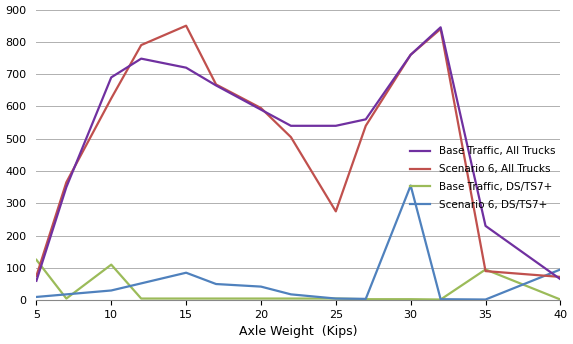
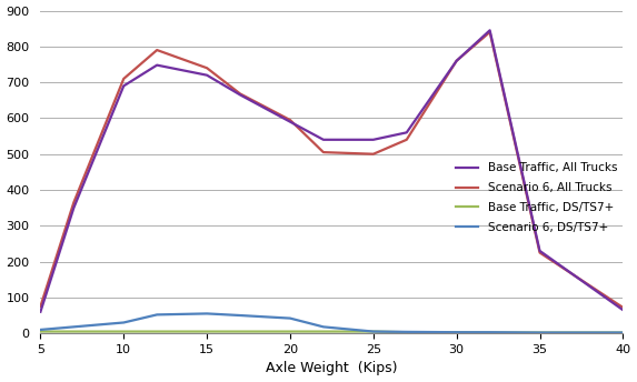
Base Traffic, DS/TS7+/5: 125 -> 5
Scenario 6, All Trucks/10: 625 -> 710
Base Traffic, DS/TS7+/10: 110 -> 5
Scenario 6, All Trucks/15: 850 -> 740
Scenario 6, DS/TS7+/15: 85 -> 55
Scenario 6, All Trucks/25: 275 -> 500
Scenario 6, DS/TS7+/30: 355 -> 3
Scenario 6, All Trucks/35: 90 -> 225
Base Traffic, DS/TS7+/35: 95 -> 2
Scenario 6, DS/TS7+/40: 95 -> 2
